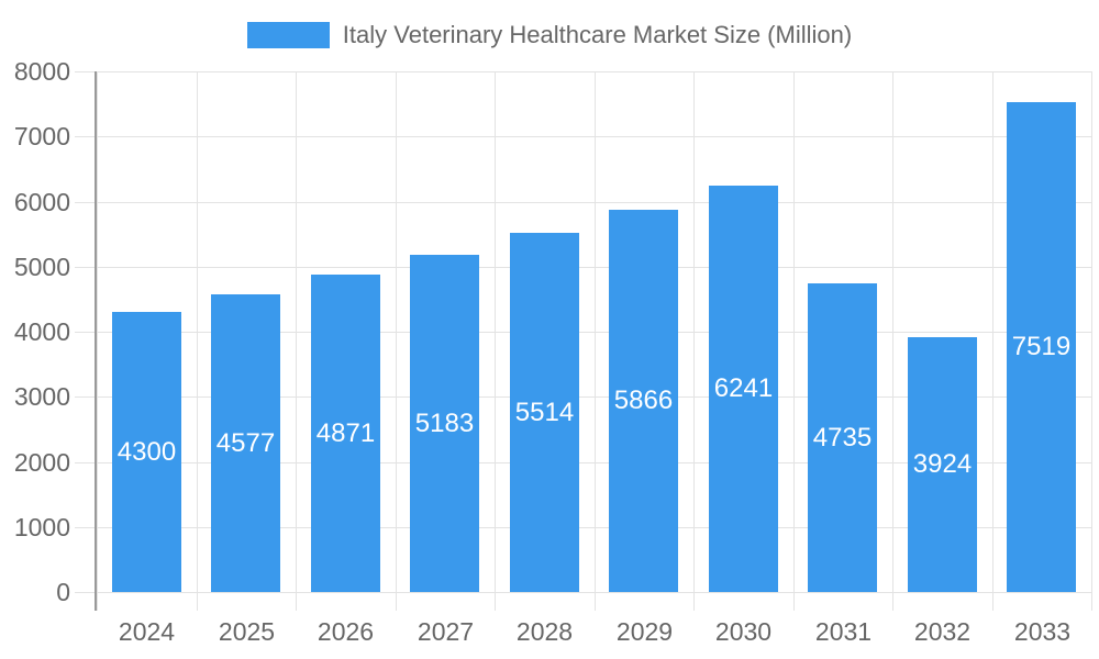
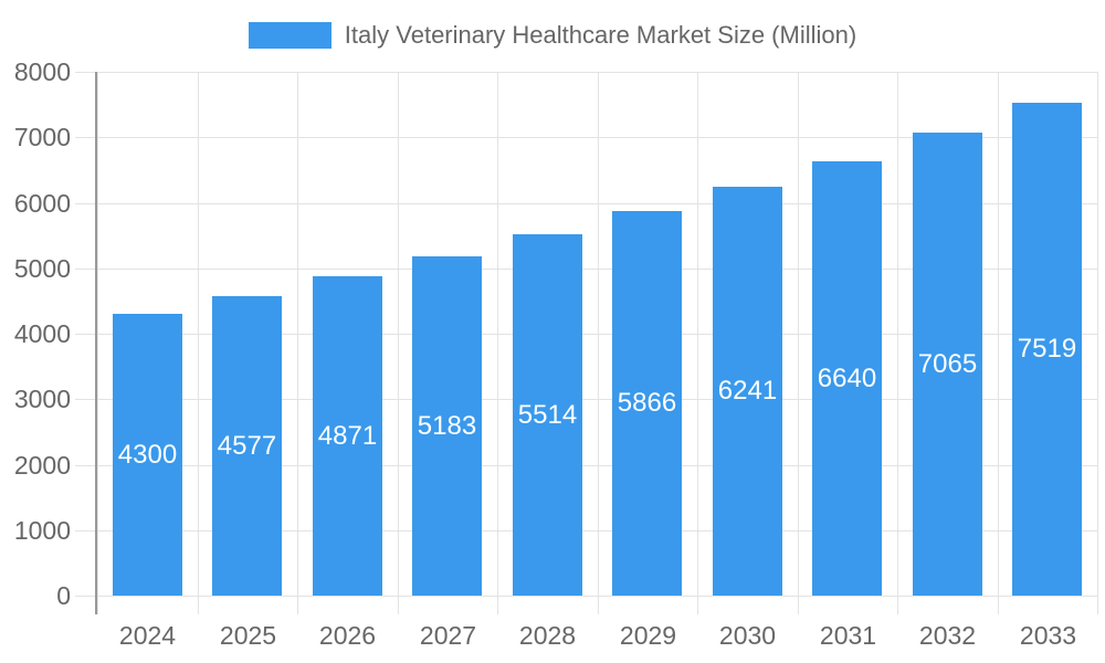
2031: 4735 -> 6640
2032: 3924 -> 7065
